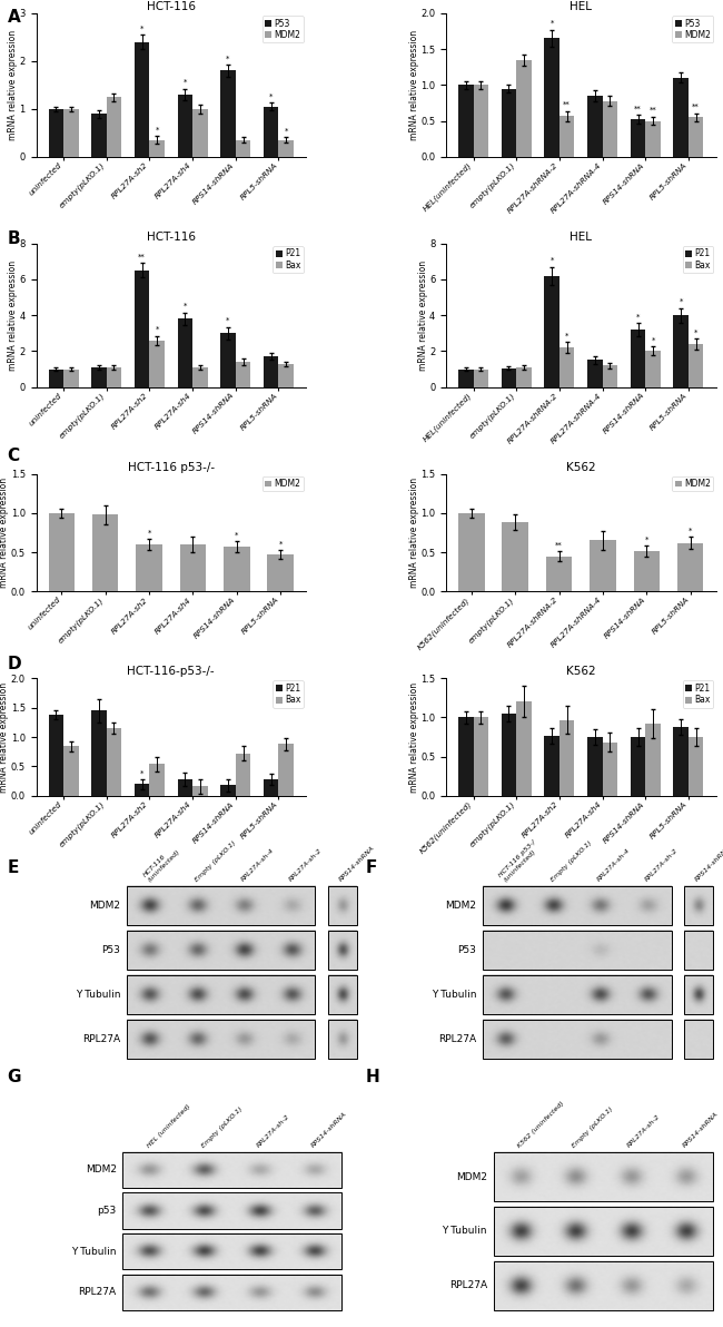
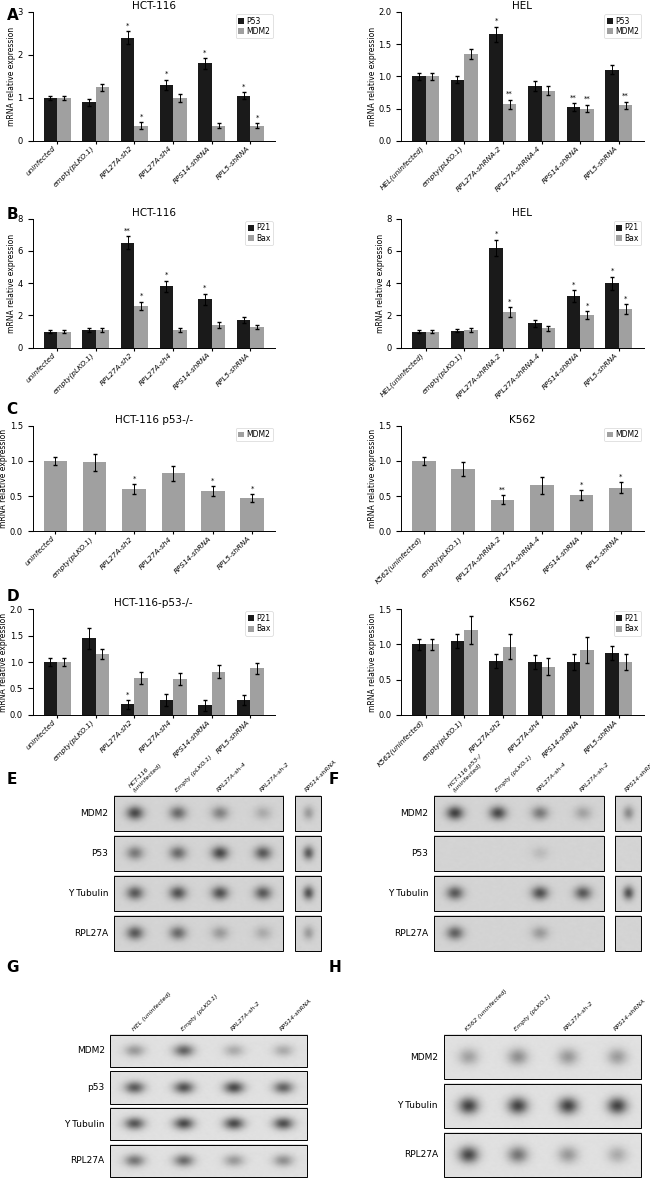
HCT-116 p53-/-/RPL27A-sh4: 0.60 -> 0.82
HCT-116-p53-/-/P21/uninfected: 1.38 -> 1.00
HCT-116-p53-/-/Bax/uninfected: 0.84 -> 1.00
HCT-116-p53-/-/Bax/RPL27A-sh2: 0.54 -> 0.70
HCT-116-p53-/-/Bax/RPL27A-sh4: 0.16 -> 0.68
HCT-116-p53-/-/Bax/RPS14-shRNA: 0.72 -> 0.82
